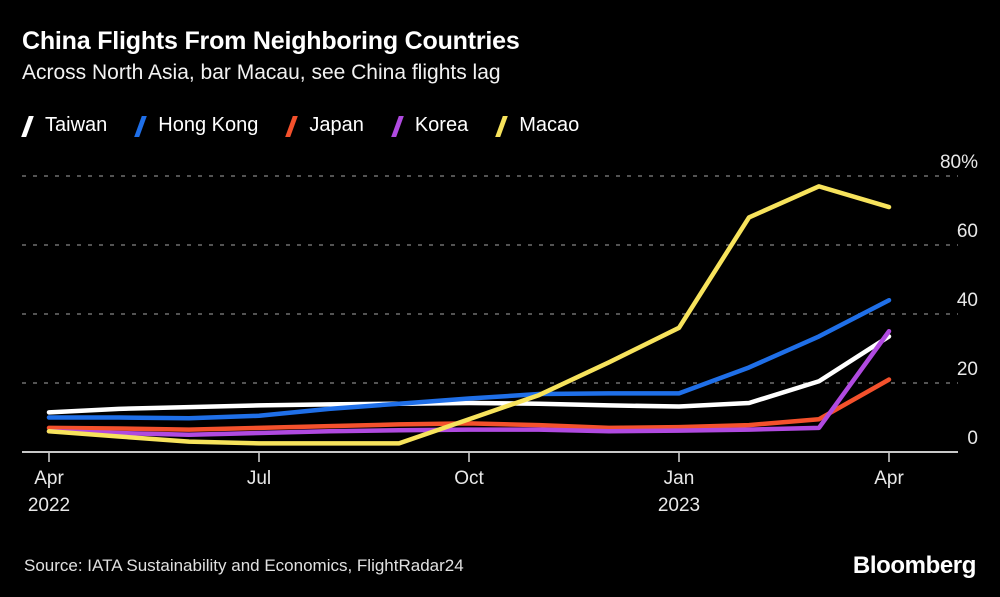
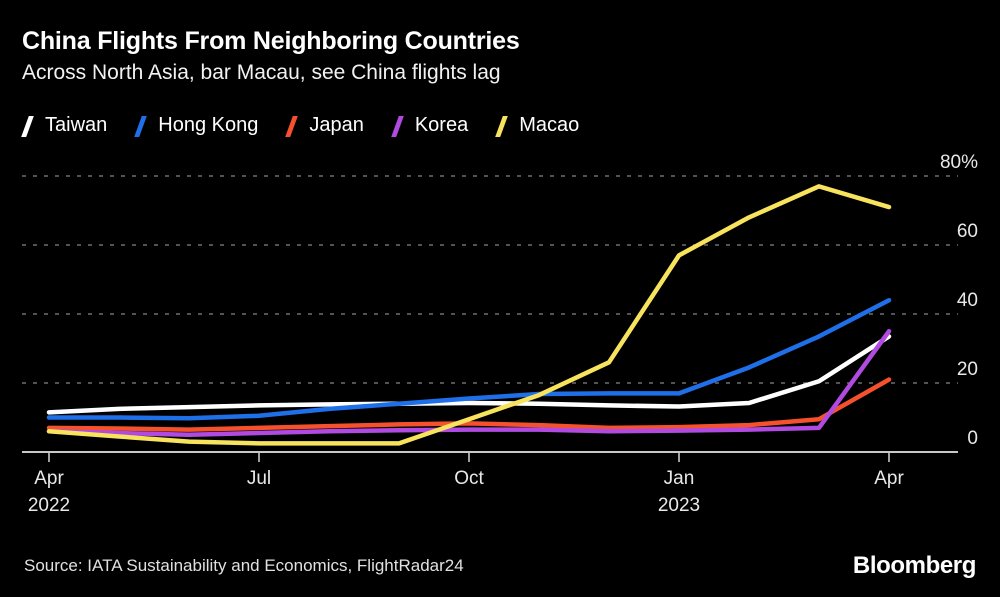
Macao/Jan 2023: 36% -> 57%
